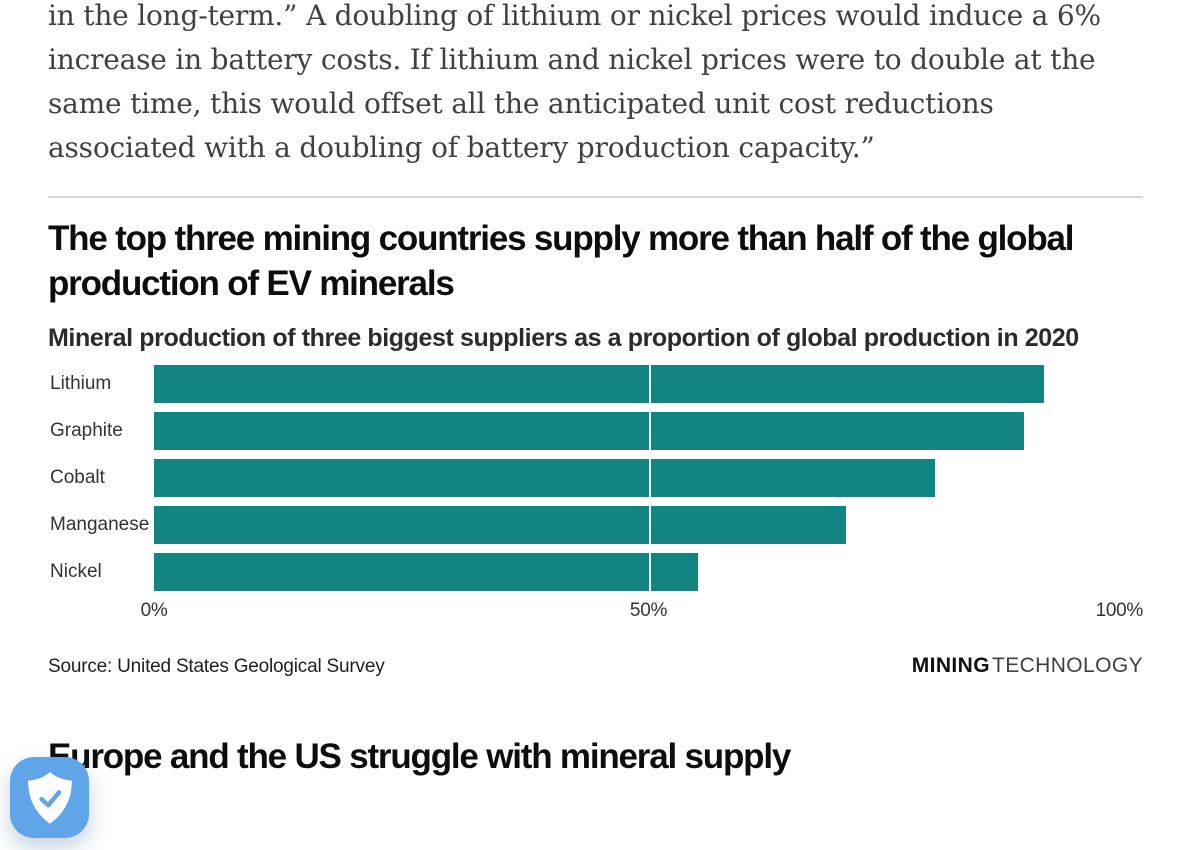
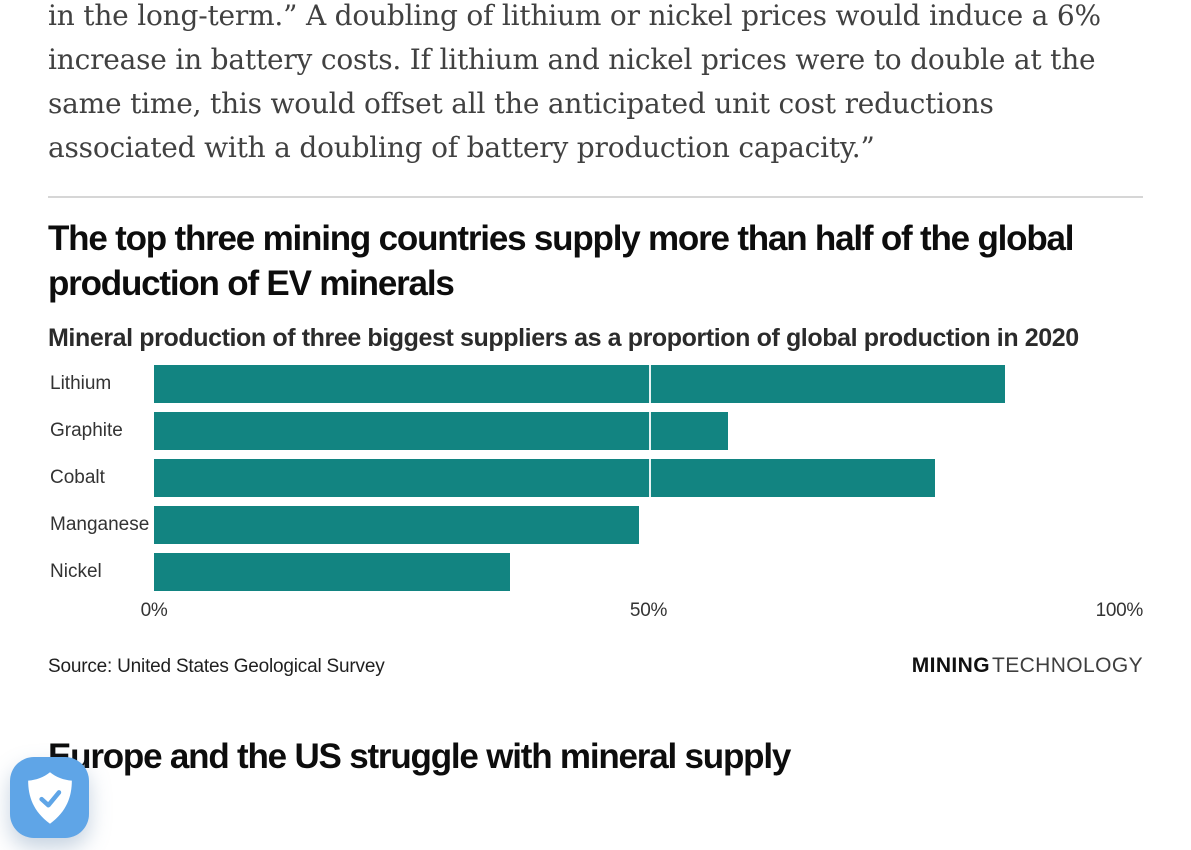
Lithium: 90% -> 86%
Graphite: 88% -> 58%
Manganese: 70% -> 49%
Nickel: 55% -> 36%
